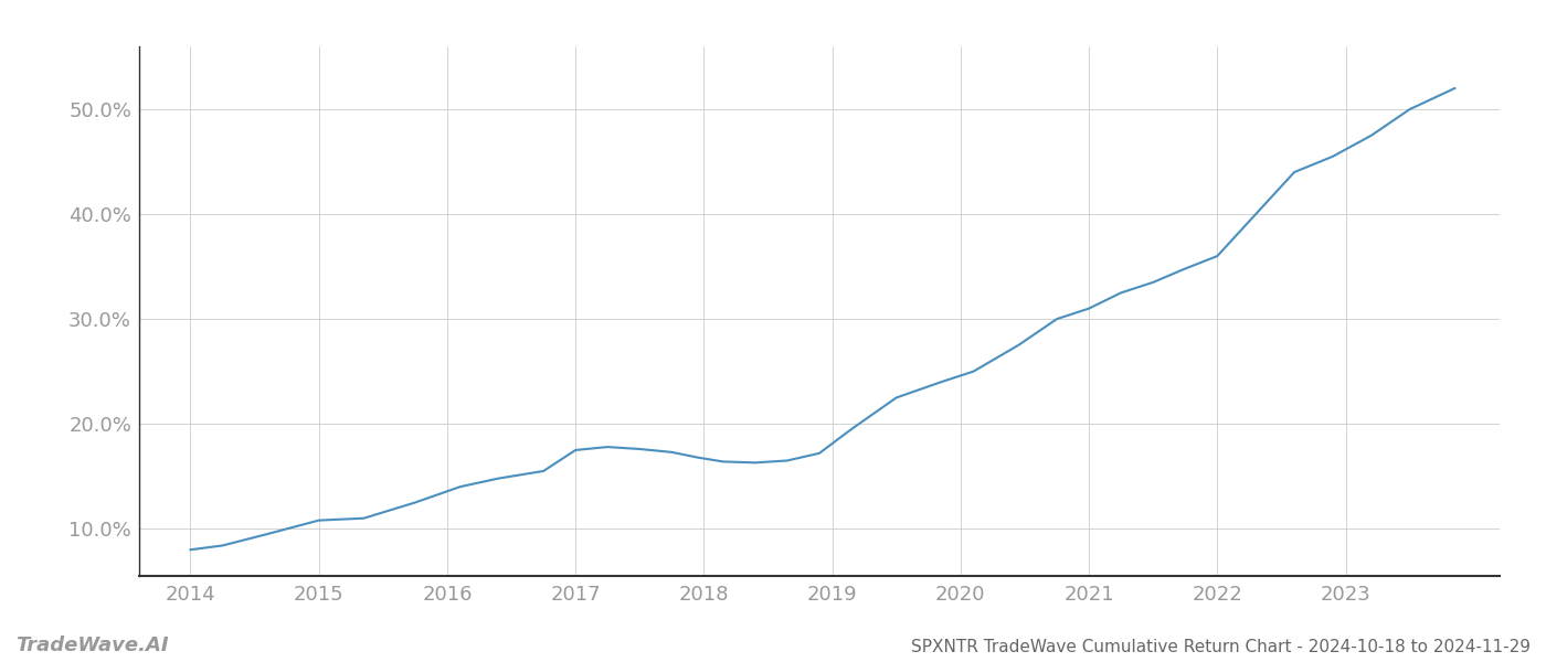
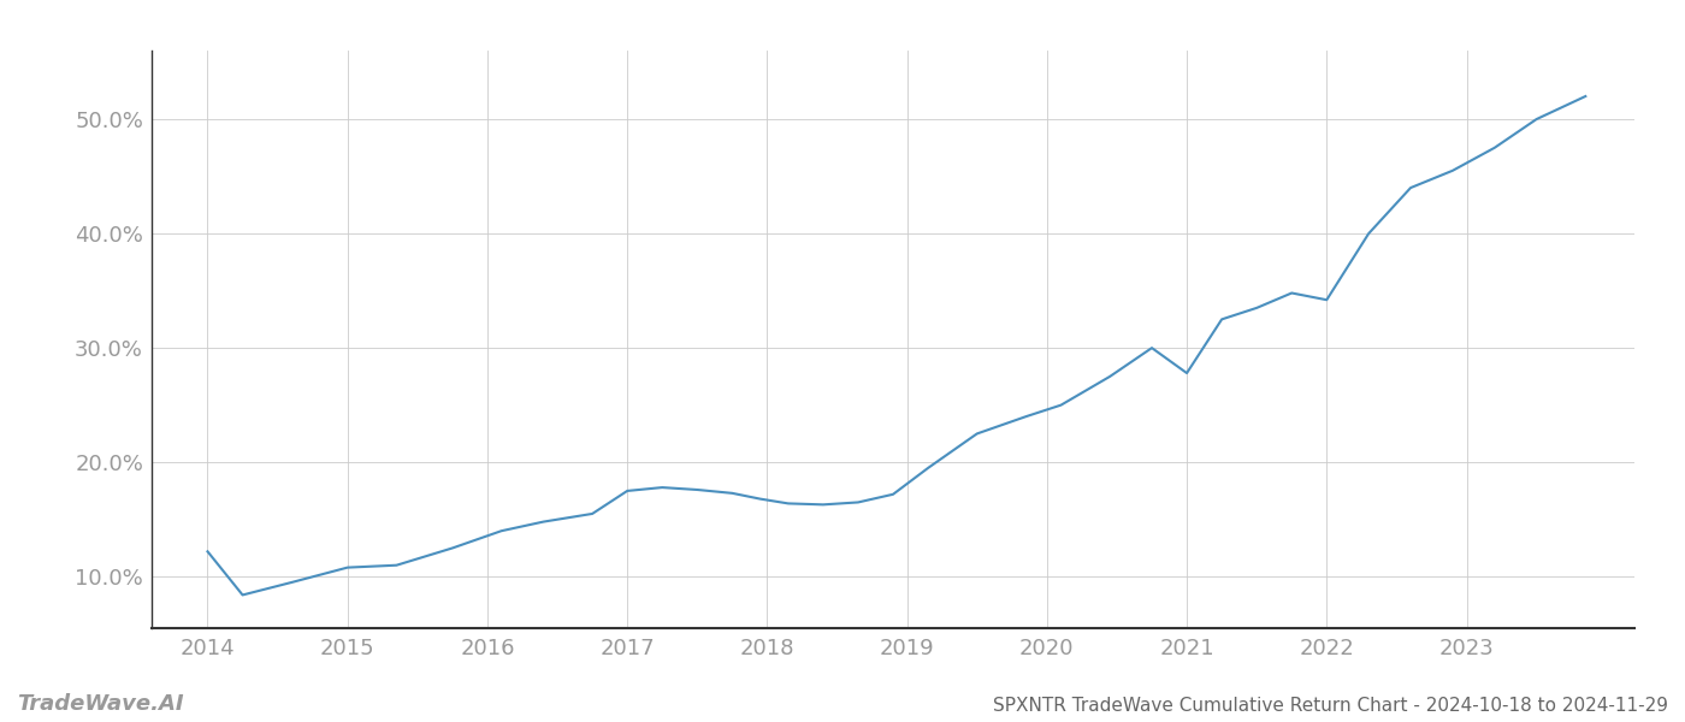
2014: 8.0% -> 12.2%
2021: 31.0% -> 27.8%
2022: 36.0% -> 34.2%
